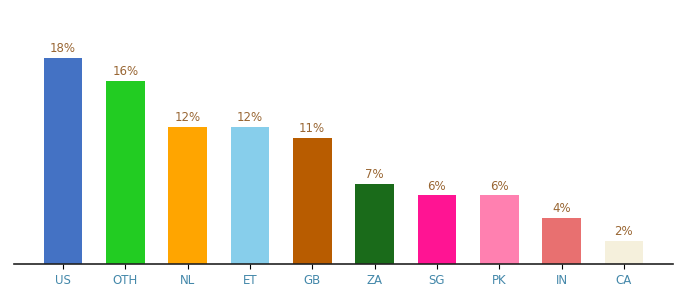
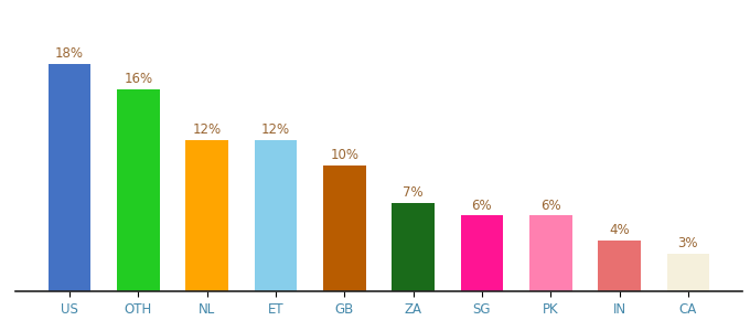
GB: 11% -> 10%
CA: 2% -> 3%
